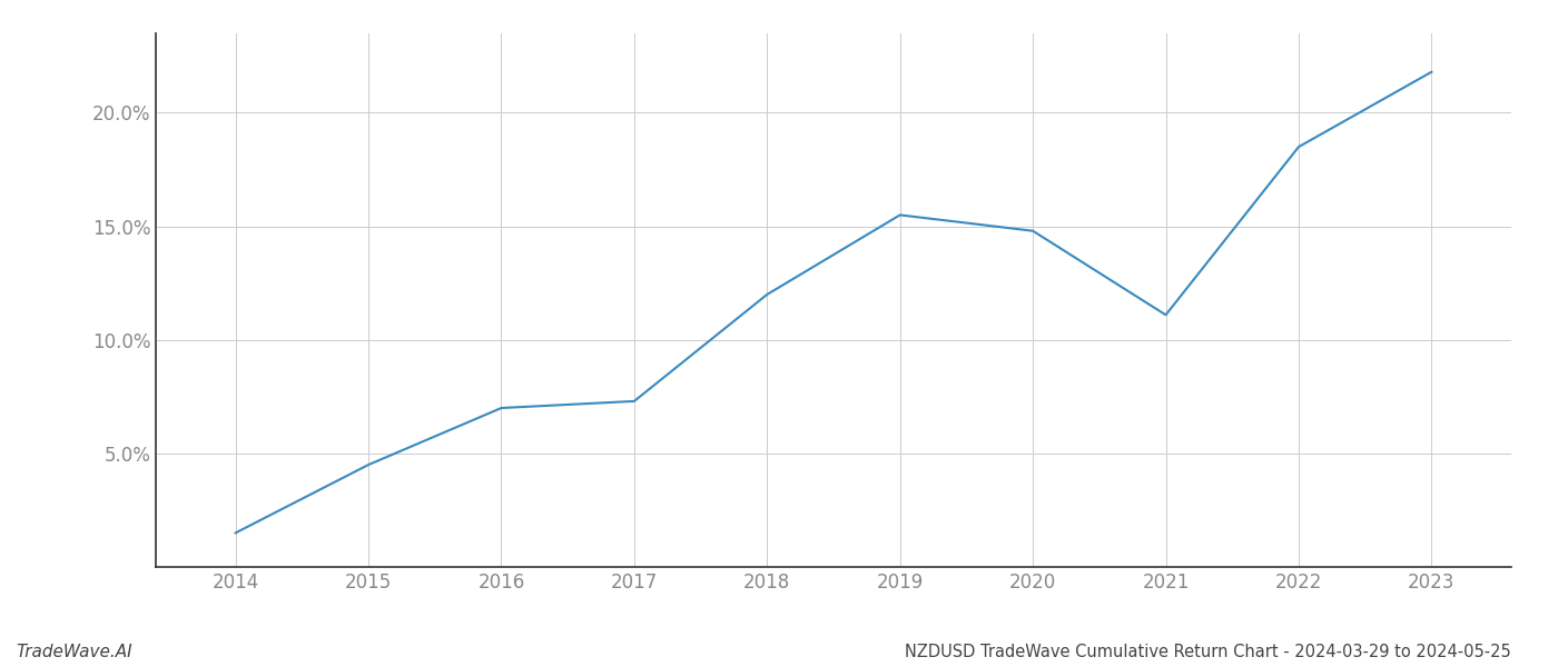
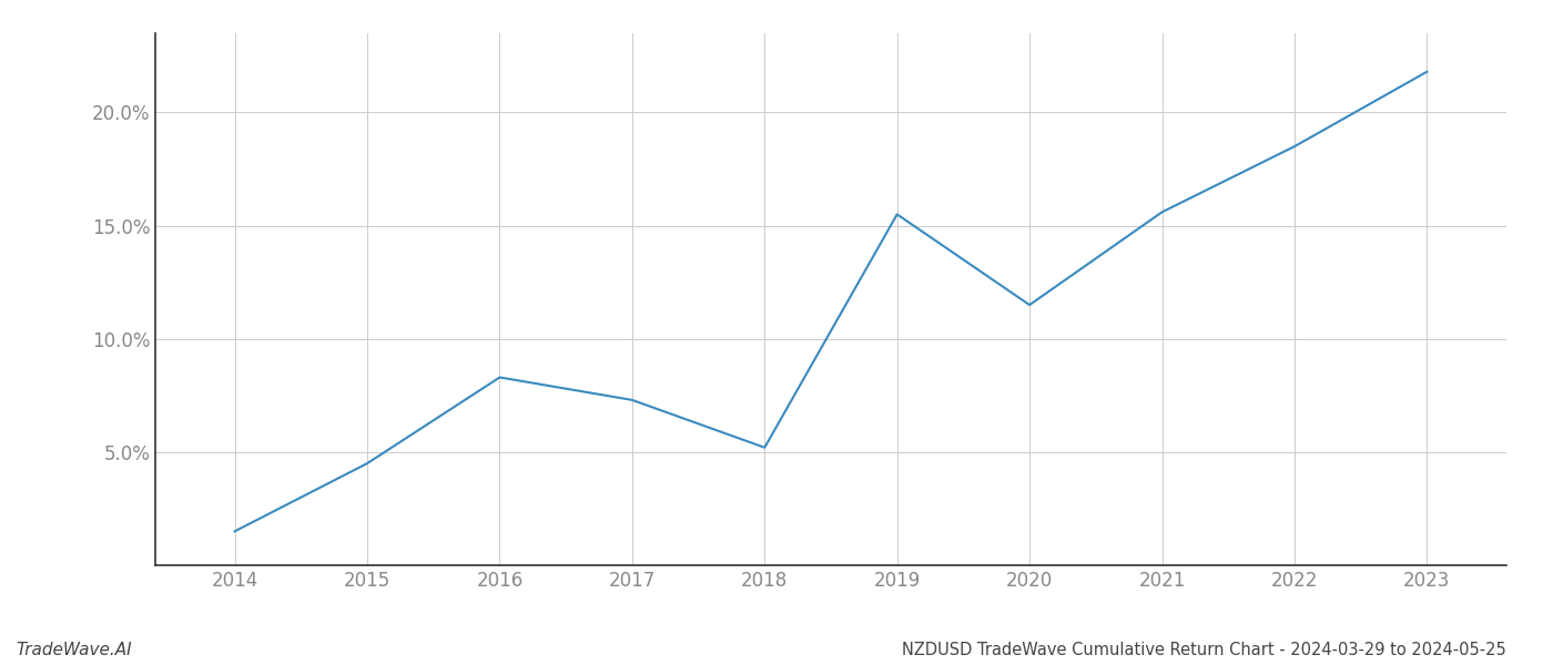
2016: 7.0% -> 8.3%
2018: 12.0% -> 5.2%
2020: 14.8% -> 11.5%
2021: 11.1% -> 15.6%
